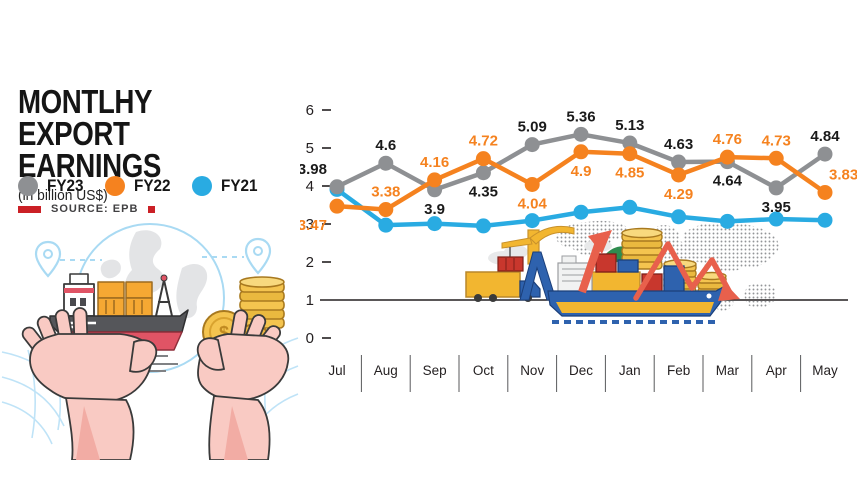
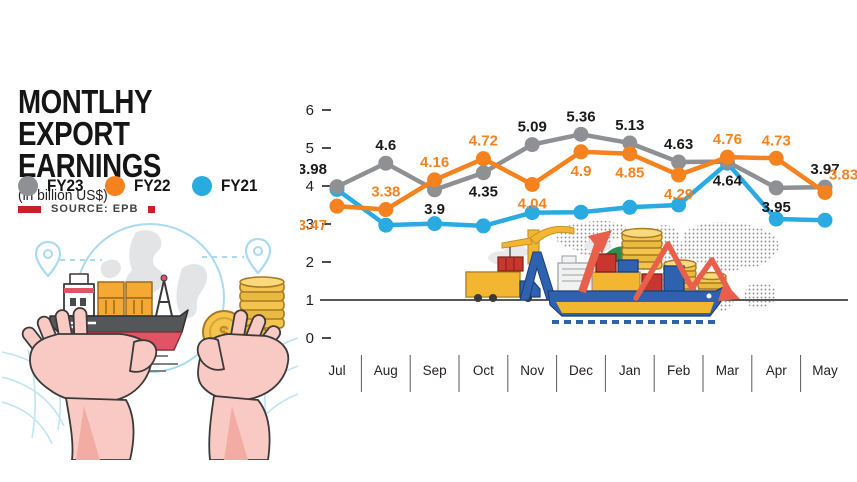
FY21/Nov: 3.1 -> 3.3
FY21/Feb: 3.2 -> 3.5
FY21/Mar: 3.1 -> 4.6
FY23/May: 4.84 -> 3.97
